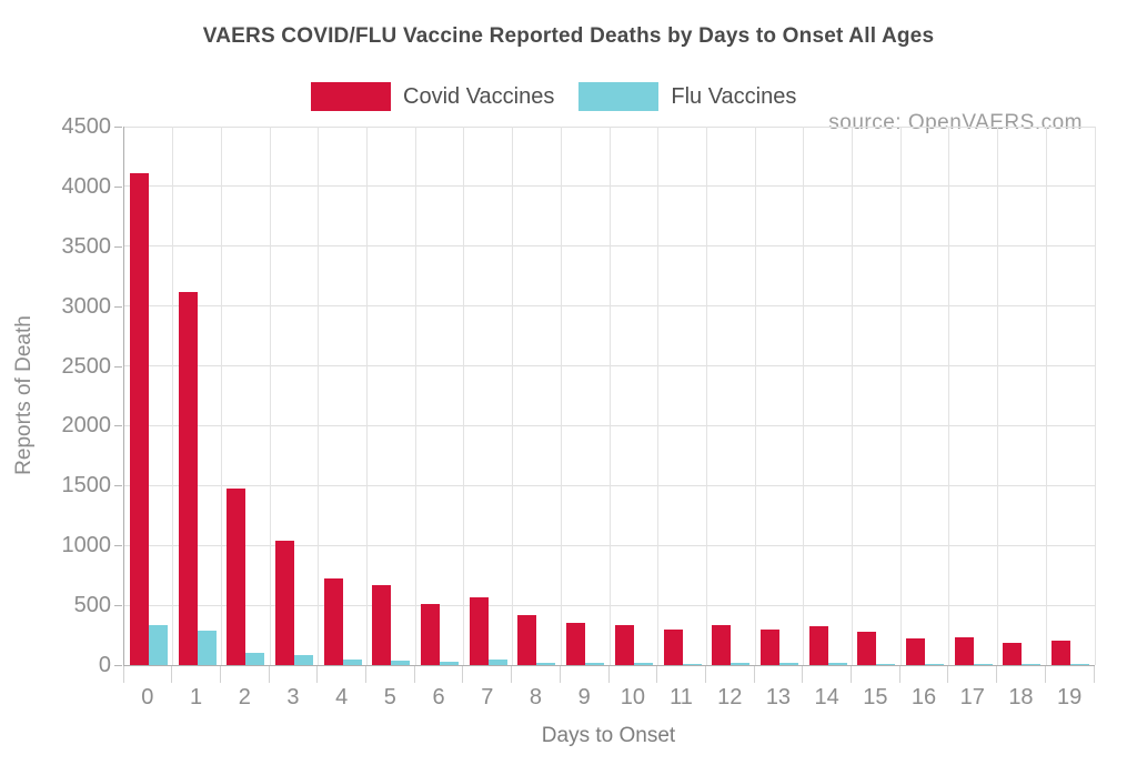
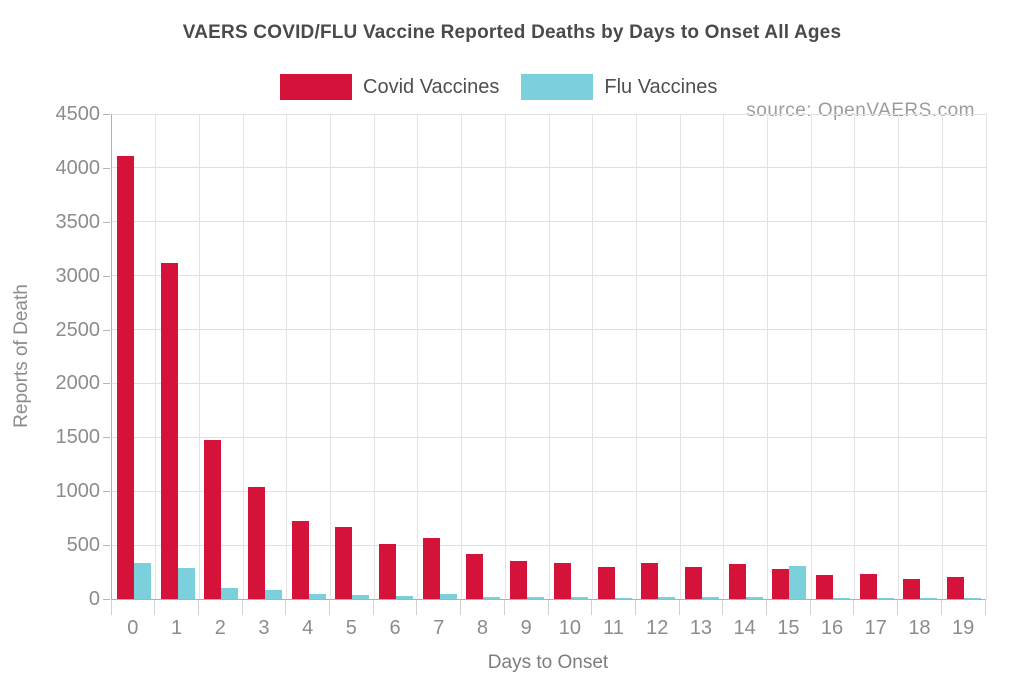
Flu Vaccines/15: 10 -> 310
